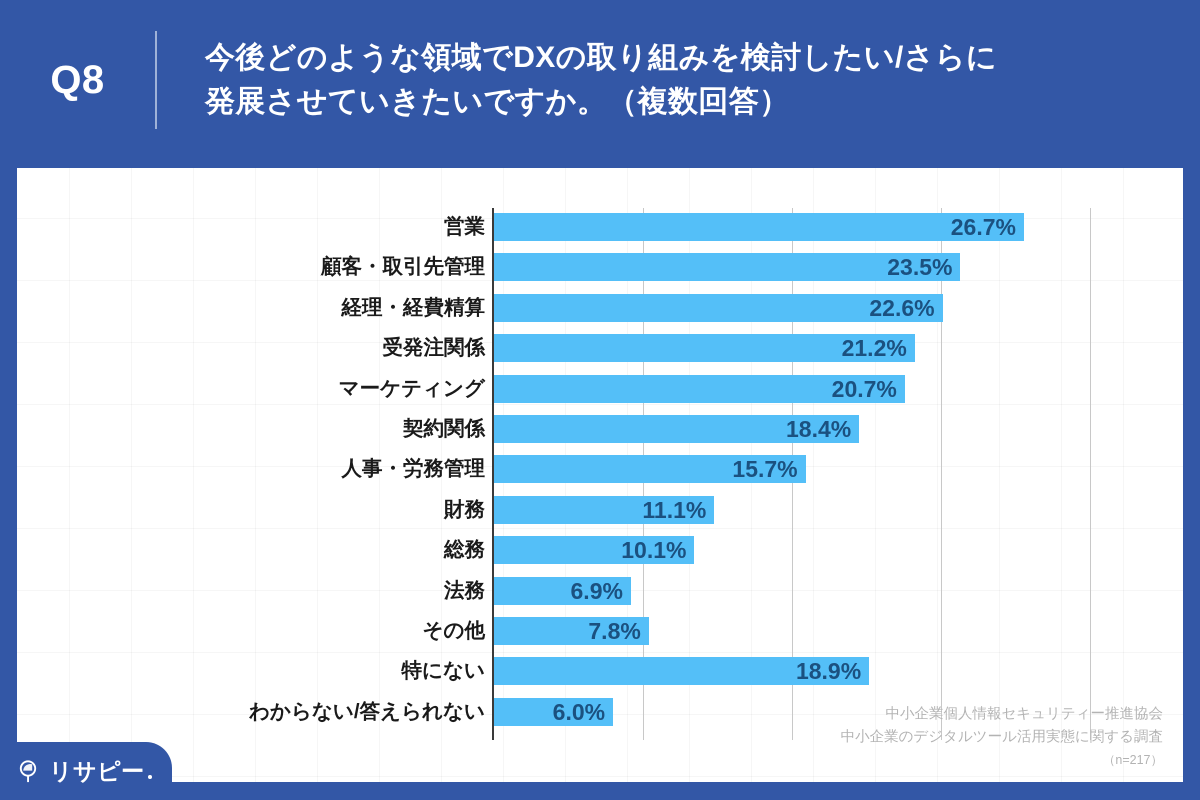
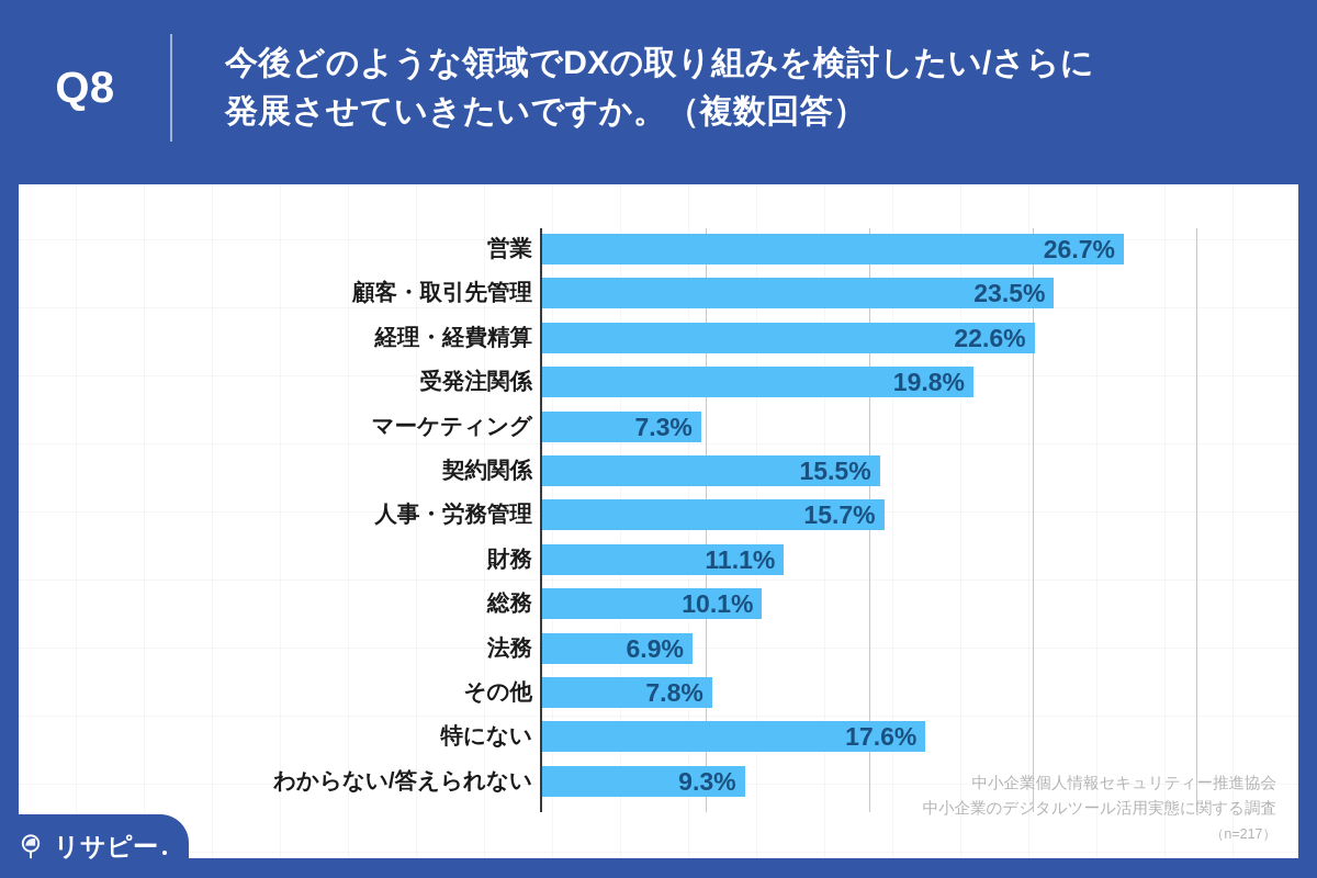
受発注関係: 21.2% -> 19.8%
マーケティング: 20.7% -> 7.3%
契約関係: 18.4% -> 15.5%
特にない: 18.9% -> 17.6%
わからない/答えられない: 6.0% -> 9.3%
